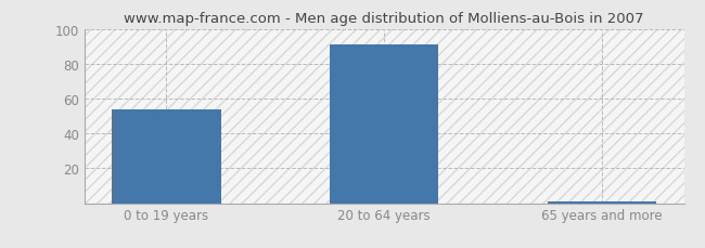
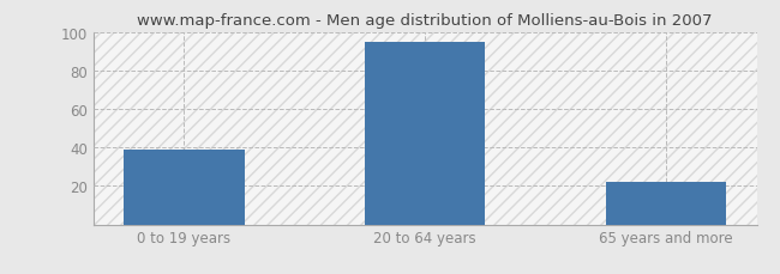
0 to 19 years: 54 -> 39
20 to 64 years: 91 -> 95
65 years and more: 1 -> 22
